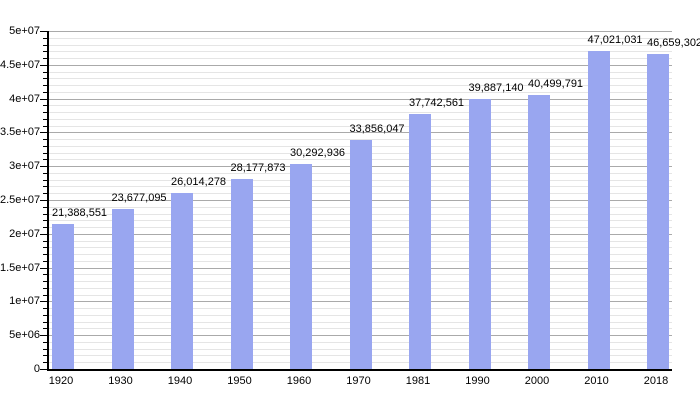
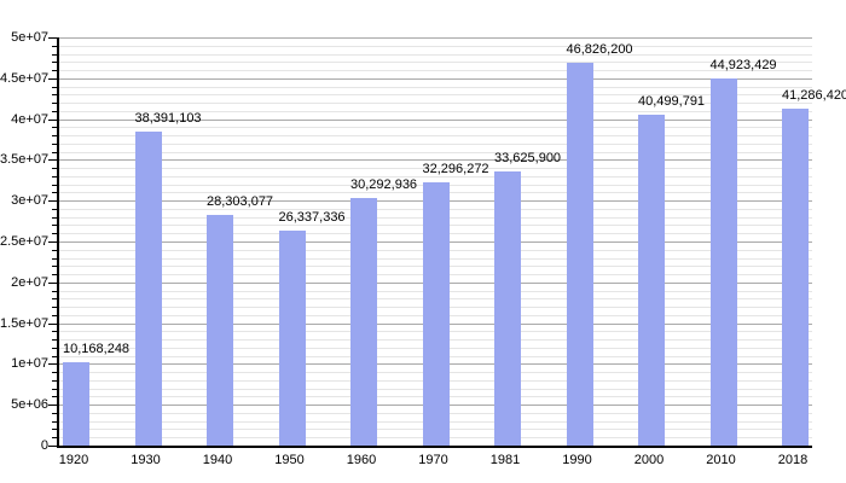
1920: 21,388,551 -> 10,168,248
1930: 23,677,095 -> 38,391,103
1940: 26,014,278 -> 28,303,077
1950: 28,177,873 -> 26,337,336
1970: 33,856,047 -> 32,296,272
1981: 37,742,561 -> 33,625,900
1990: 39,887,140 -> 46,826,200
2010: 47,021,031 -> 44,923,429
2018: 46,659,302 -> 41,286,420
